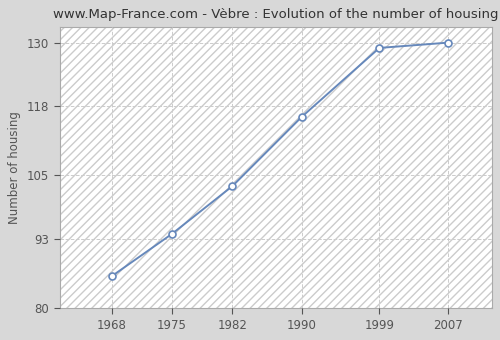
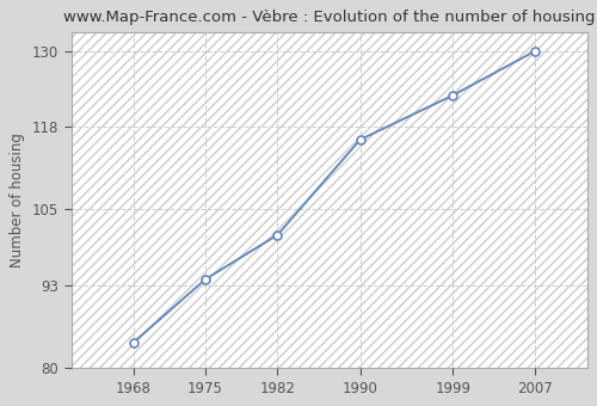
1968: 86 -> 84
1982: 103 -> 101
1999: 129 -> 123
